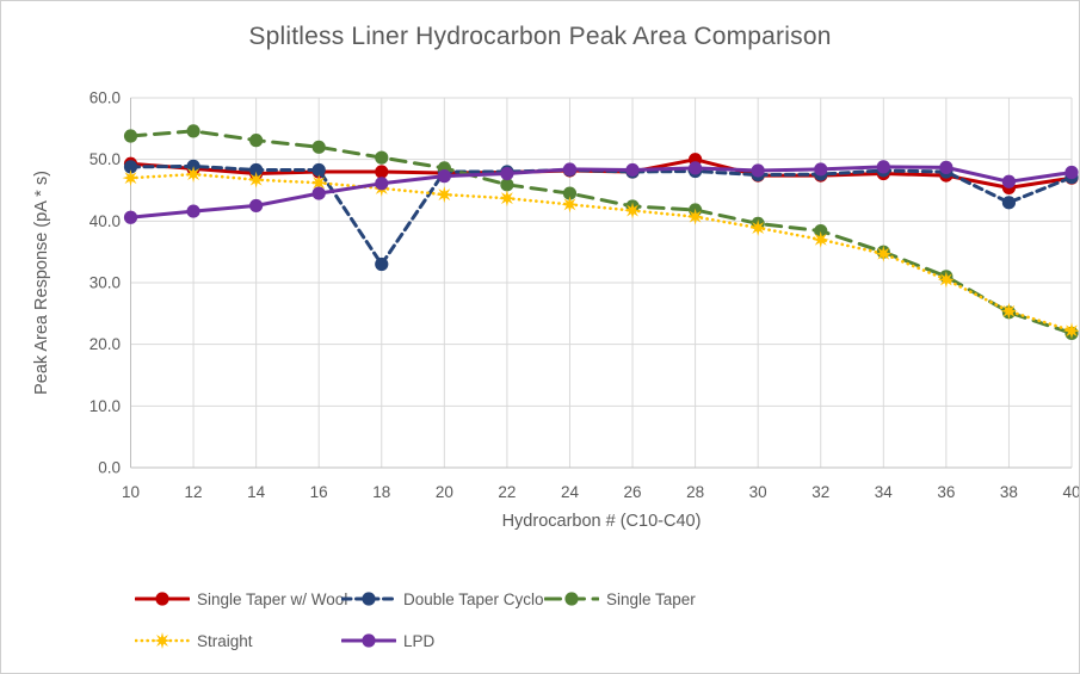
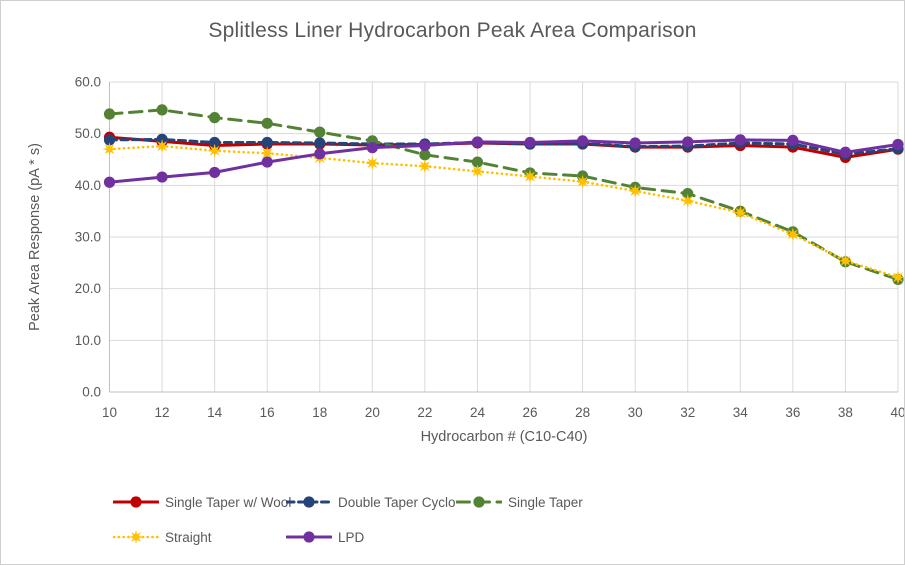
Double Taper Cyclo/18: 33 -> 48
Single Taper w/ Wool/28: 50 -> 48
Double Taper Cyclo/38: 43 -> 46
